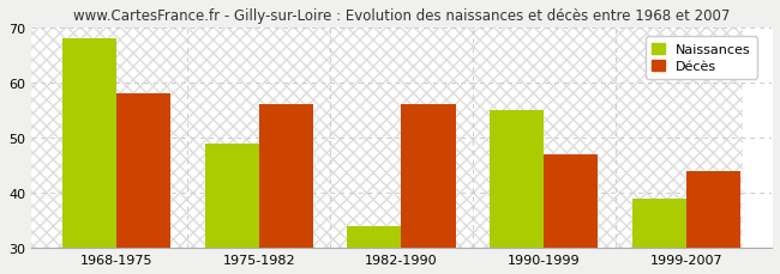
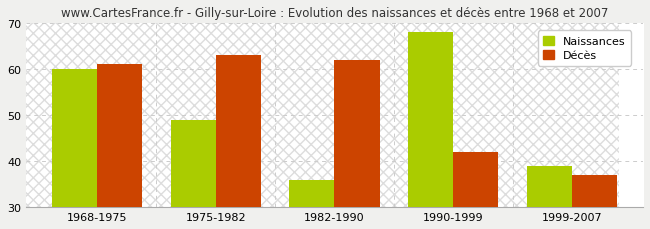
Naissances/1968-1975: 68 -> 60
Décès/1968-1975: 58 -> 61
Décès/1975-1982: 56 -> 63
Naissances/1982-1990: 34 -> 36
Décès/1982-1990: 56 -> 62
Naissances/1990-1999: 55 -> 68
Décès/1990-1999: 47 -> 42
Décès/1999-2007: 44 -> 37
